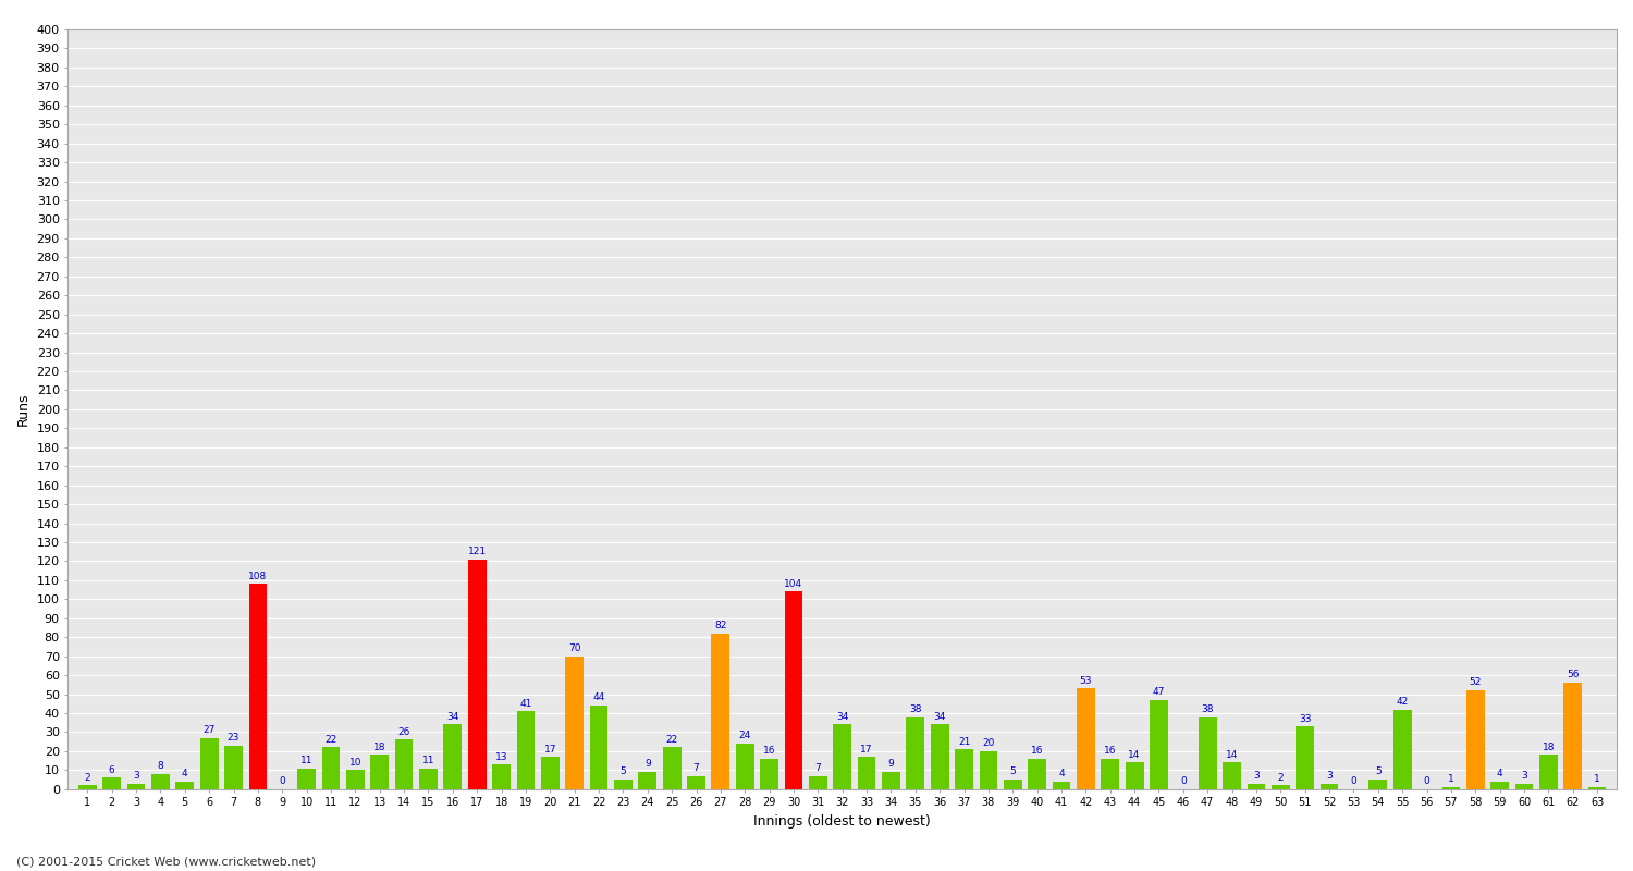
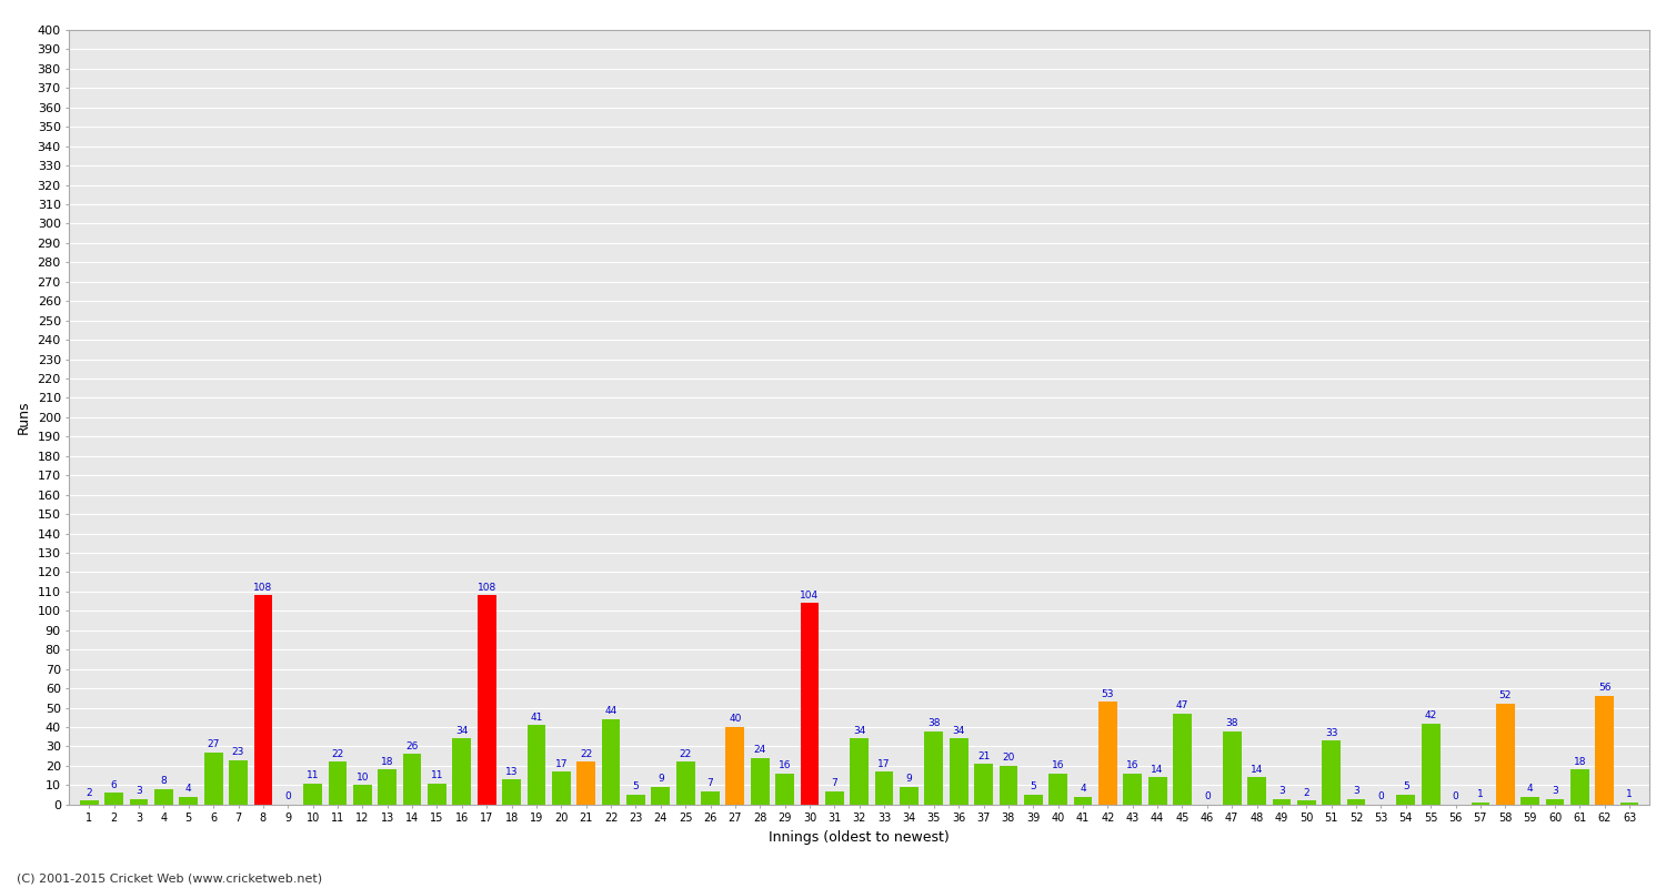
17: 121 -> 108
21: 70 -> 22
27: 82 -> 40
